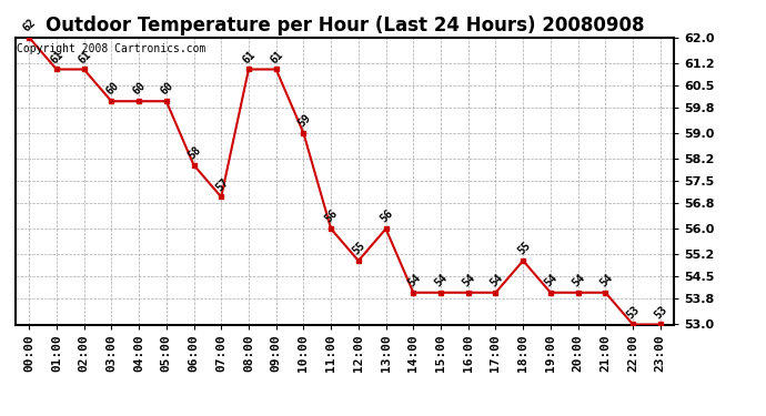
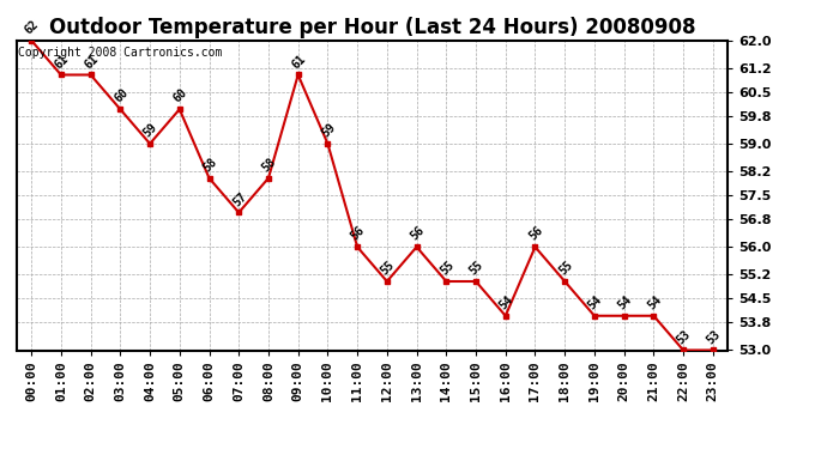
04:00: 60 -> 59
08:00: 61 -> 58
14:00: 54 -> 55
15:00: 54 -> 55
17:00: 54 -> 56
